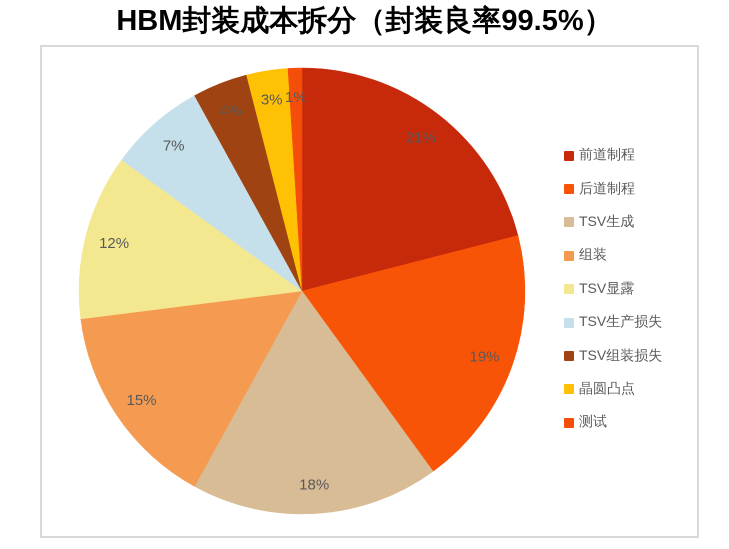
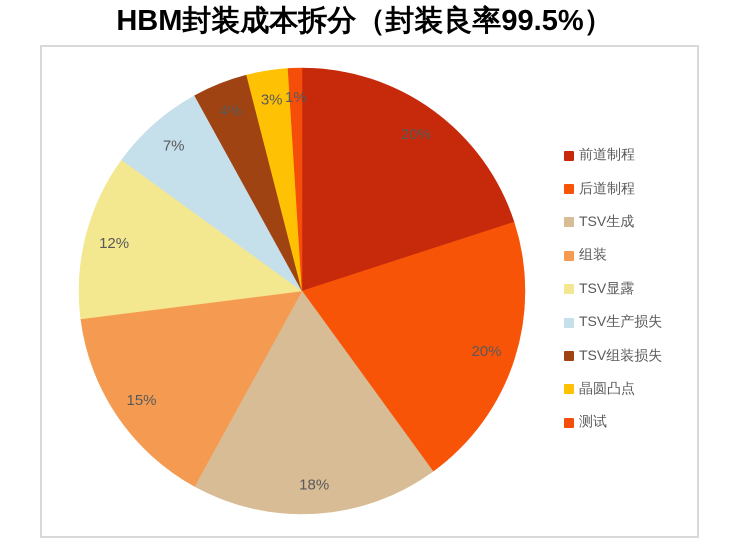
前道制程: 21% -> 20%
后道制程: 19% -> 20%
